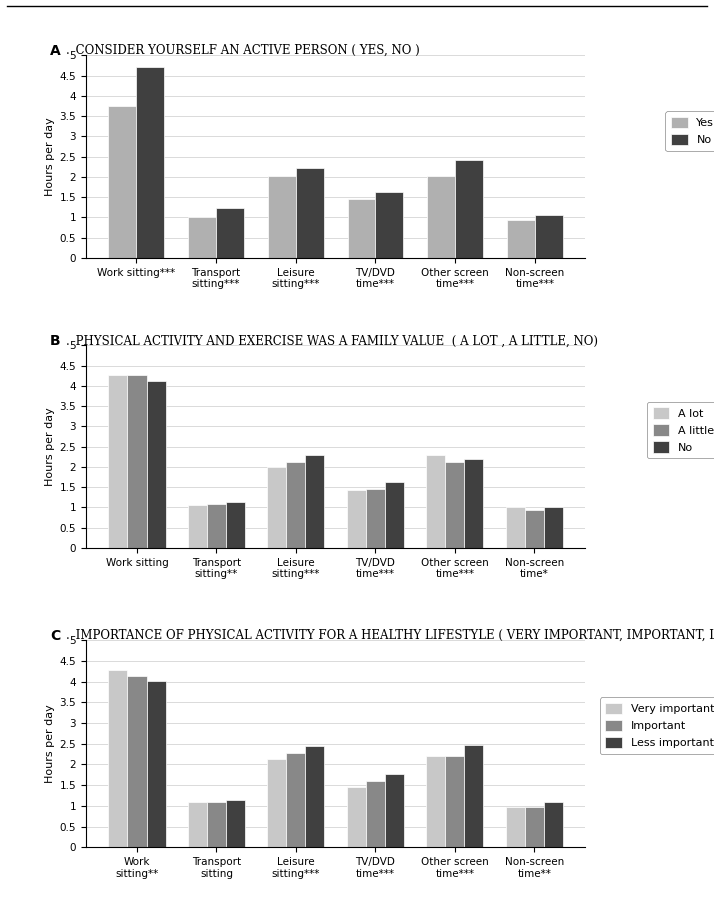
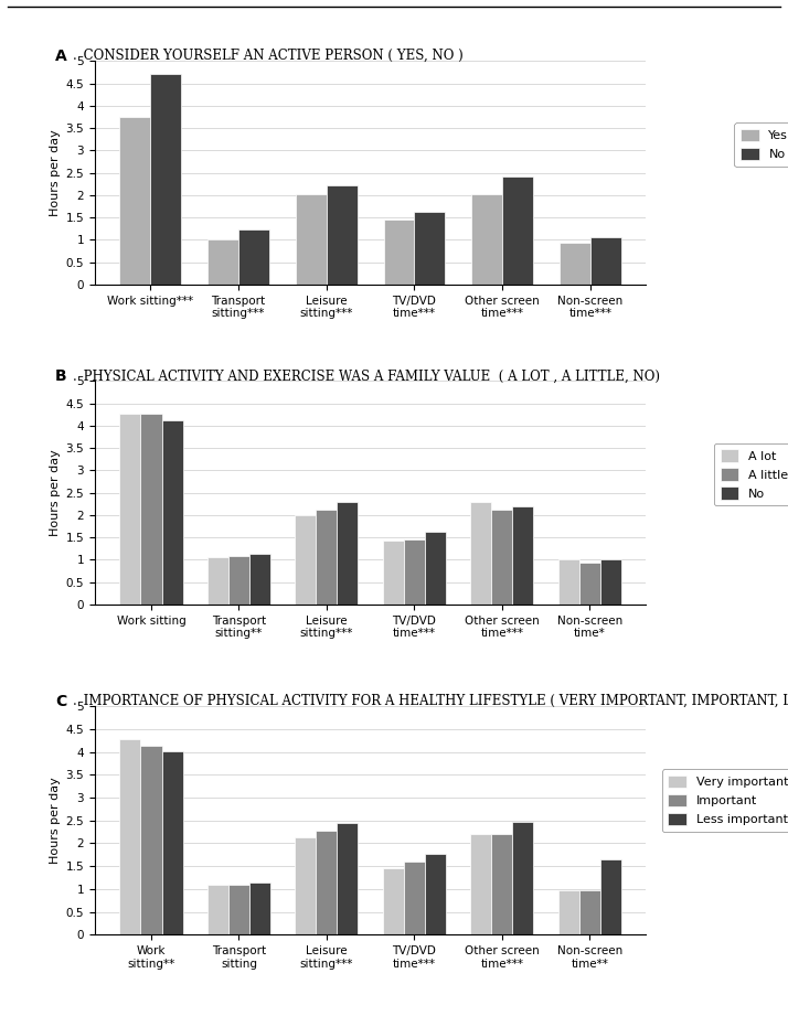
Less important/Non-screen time**: 1.10 -> 1.65
